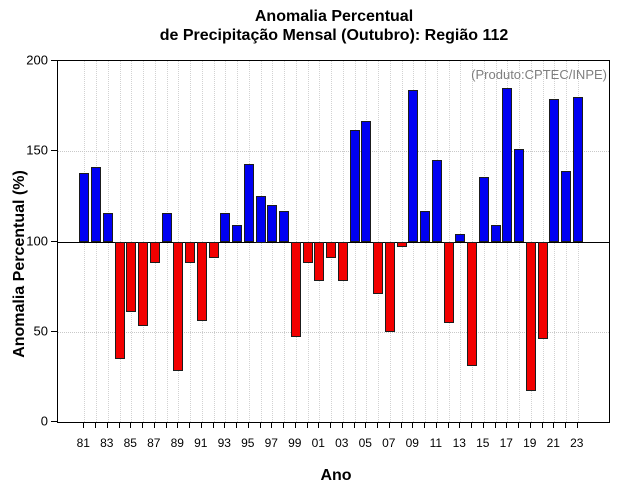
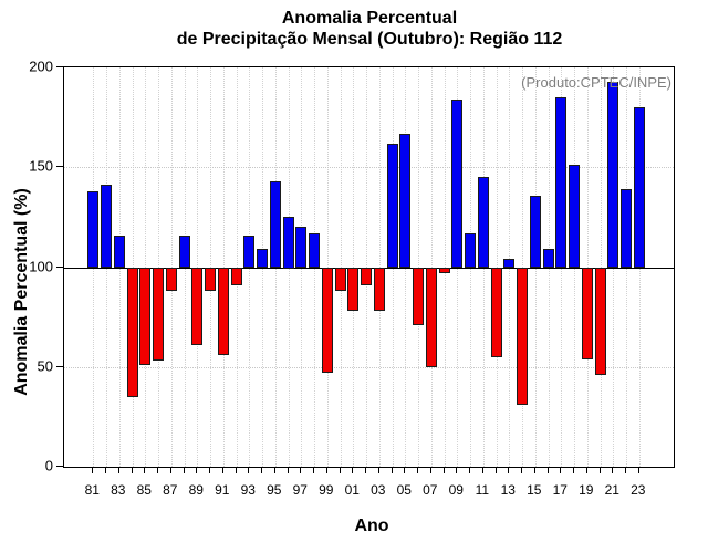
85: 61 -> 51
89: 28 -> 61
19: 17 -> 54
21: 179 -> 193
